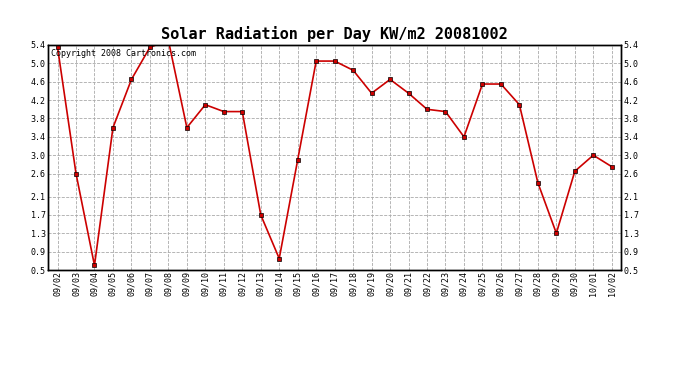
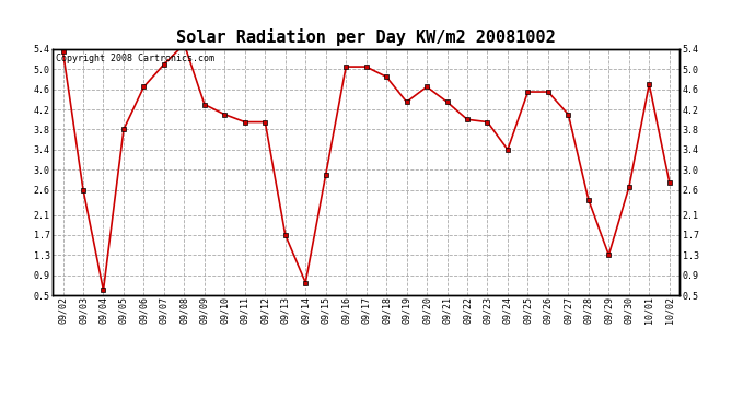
09/05: 3.60 -> 3.80
09/07: 5.35 -> 5.10
09/09: 3.60 -> 4.30
10/01: 3.00 -> 4.70
